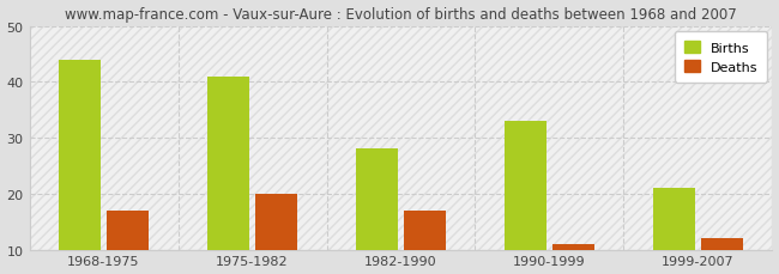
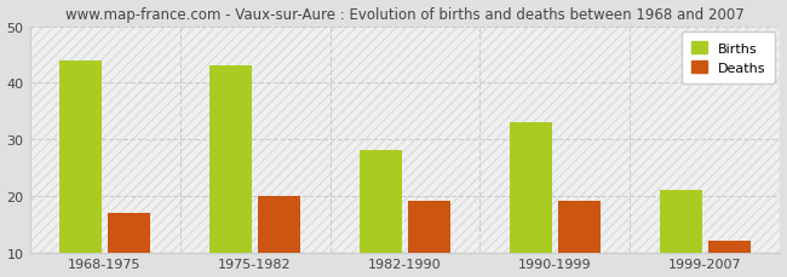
Births/1975-1982: 41 -> 43
Deaths/1982-1990: 17 -> 19
Deaths/1990-1999: 11 -> 19
